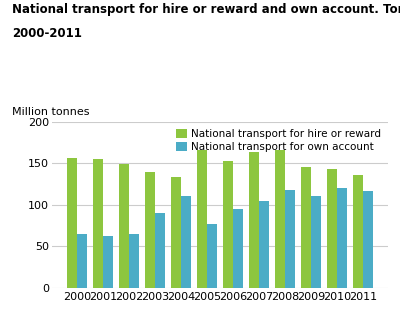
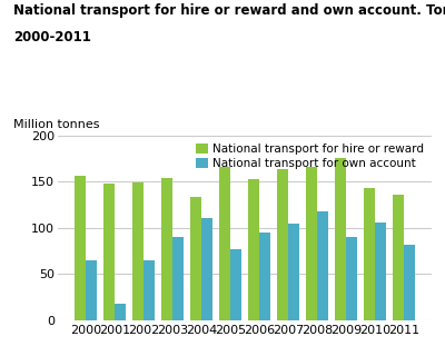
National transport for hire or reward/2001: 155 -> 148
National transport for own account/2001: 63 -> 18
National transport for hire or reward/2003: 139 -> 154
National transport for hire or reward/2009: 145 -> 176
National transport for own account/2009: 111 -> 90
National transport for own account/2010: 120 -> 106
National transport for own account/2011: 116 -> 82
